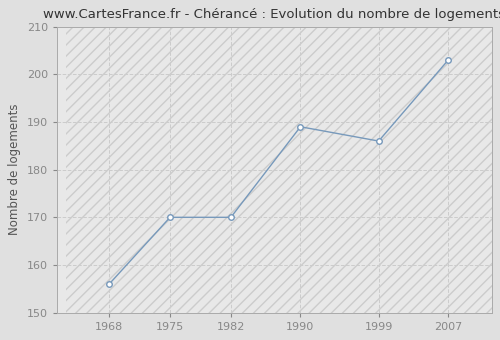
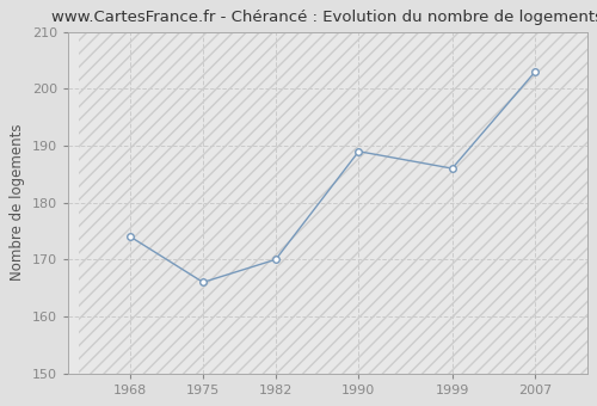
1968: 156 -> 174
1975: 170 -> 166
